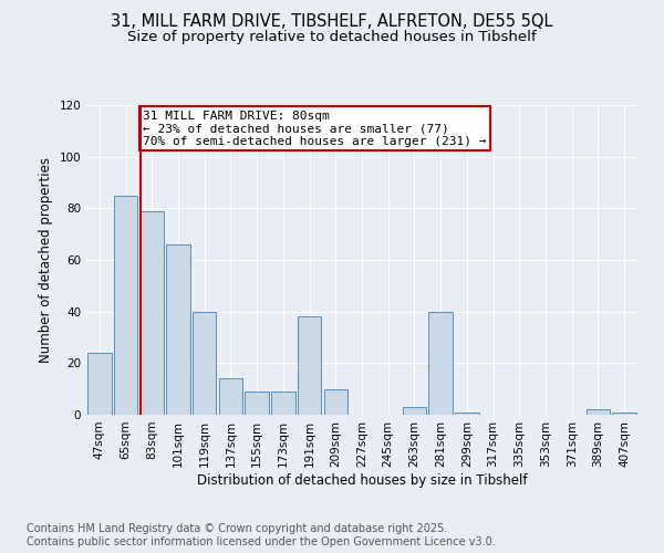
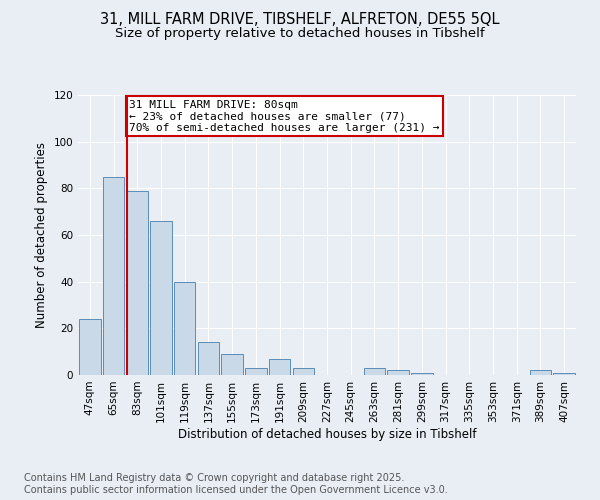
173sqm: 9 -> 3
191sqm: 38 -> 7
209sqm: 10 -> 3
281sqm: 40 -> 2
